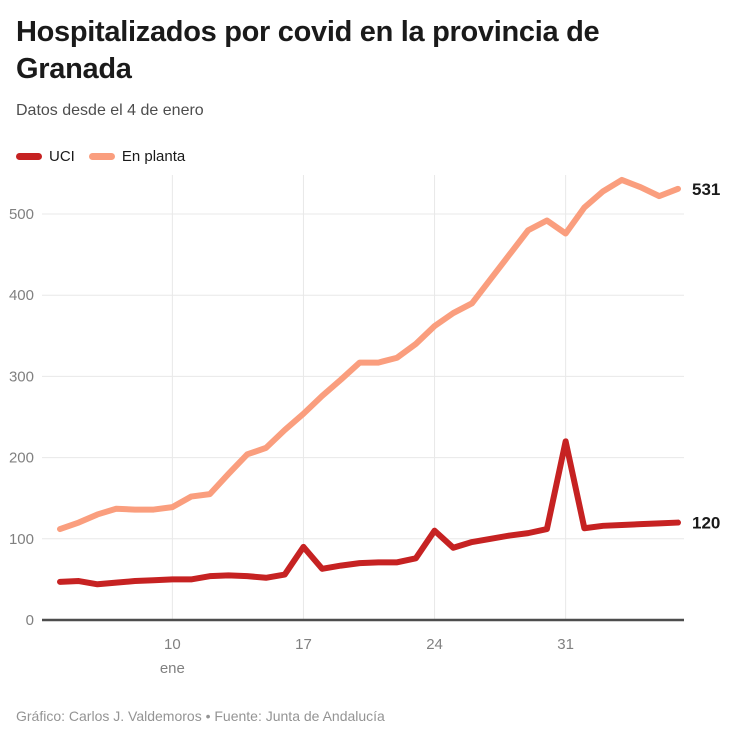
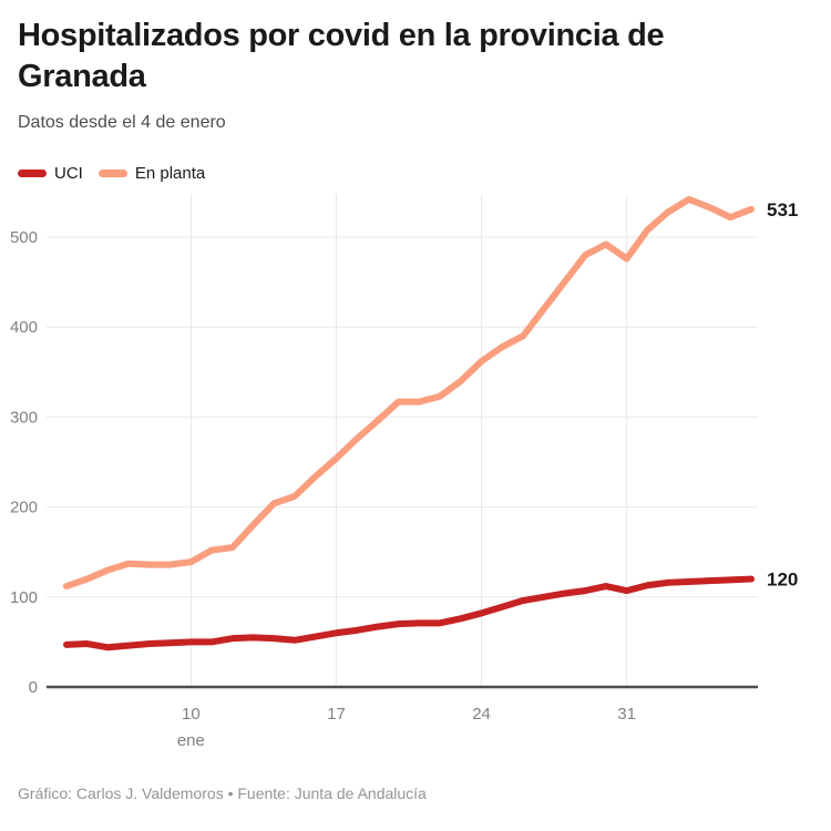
UCI/17: 90 -> 60
UCI/24: 110 -> 80
UCI/31: 220 -> 110
